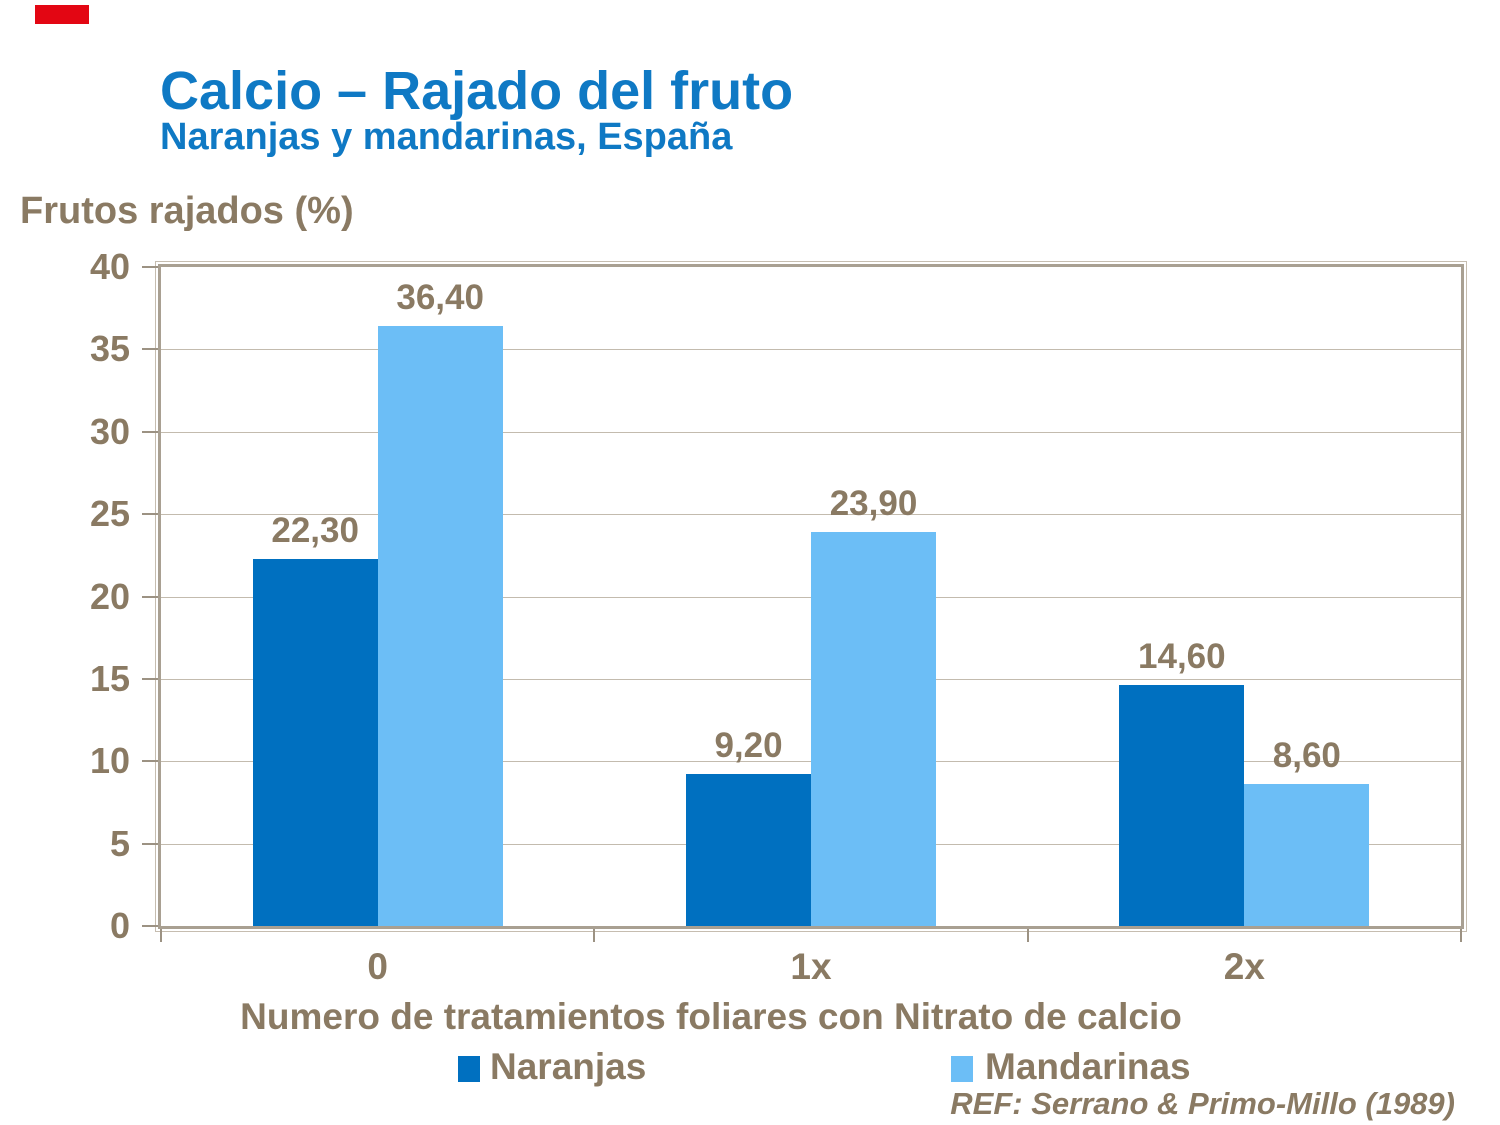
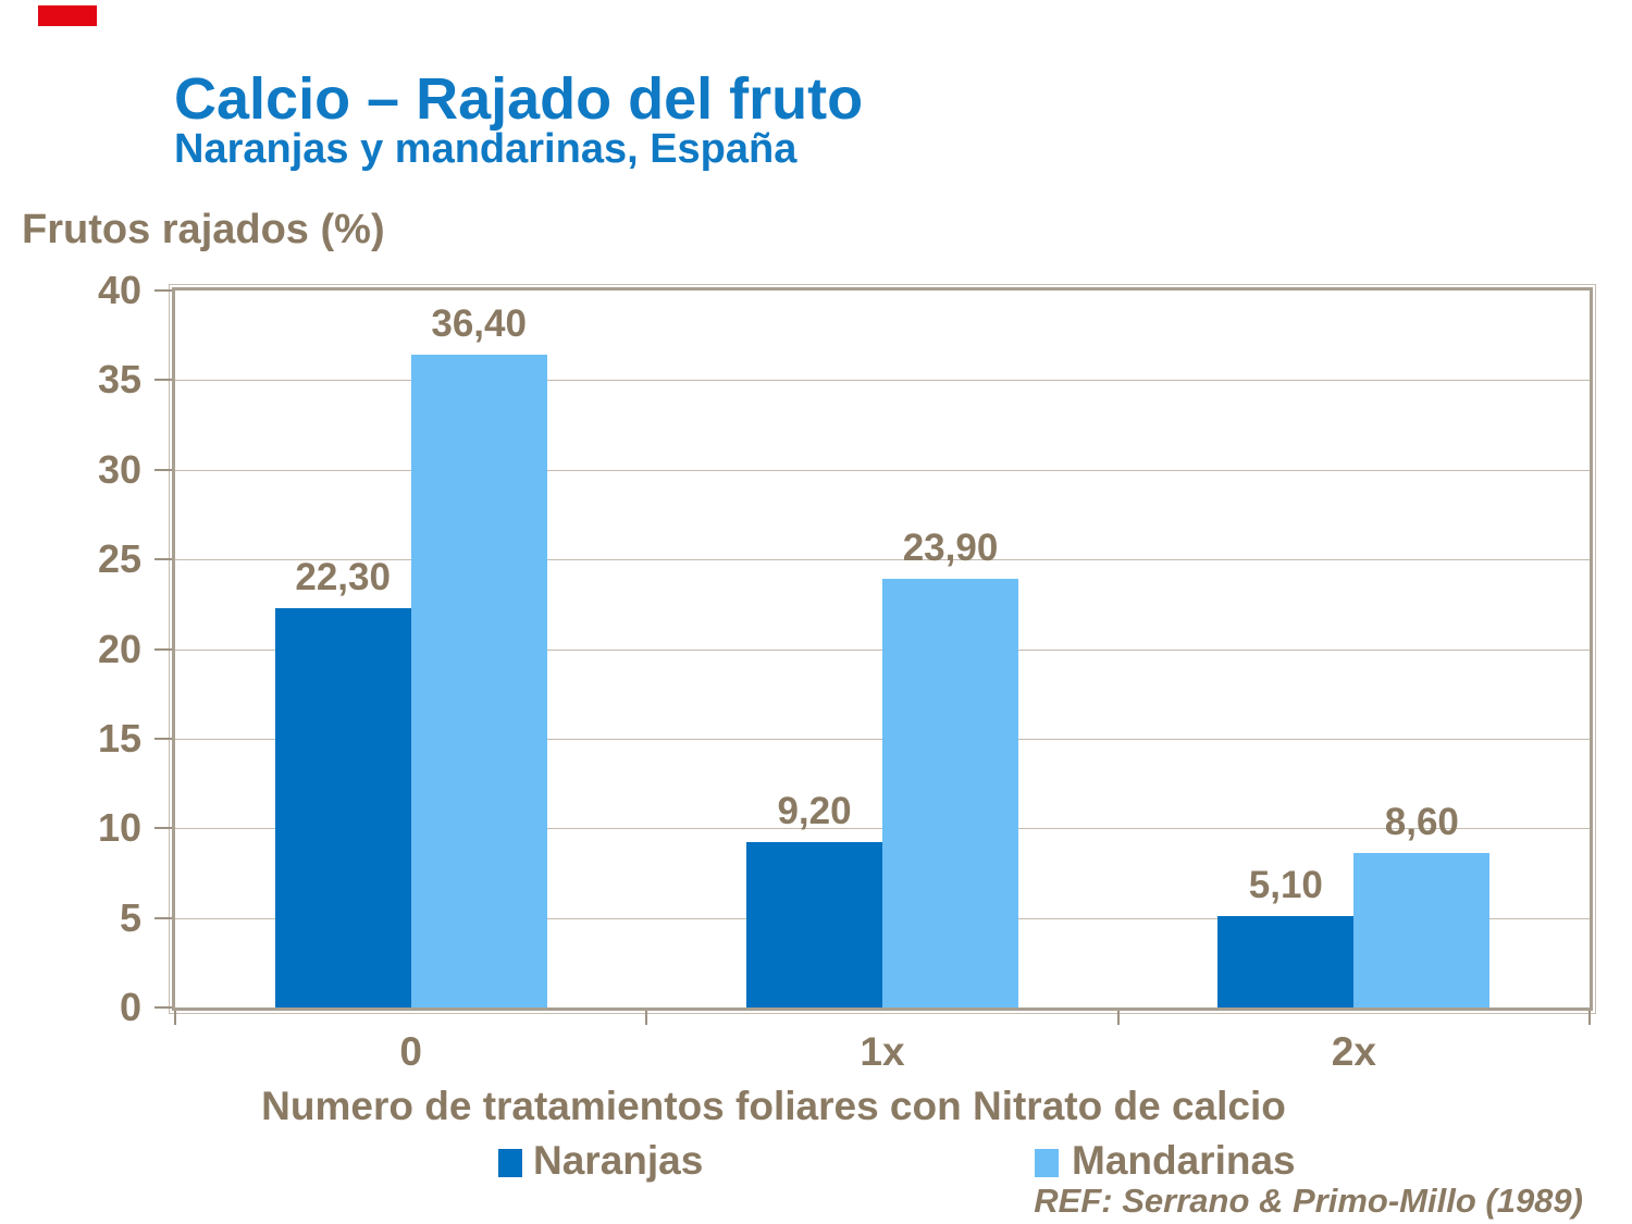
Naranjas/2x: 14,60 -> 5,10
